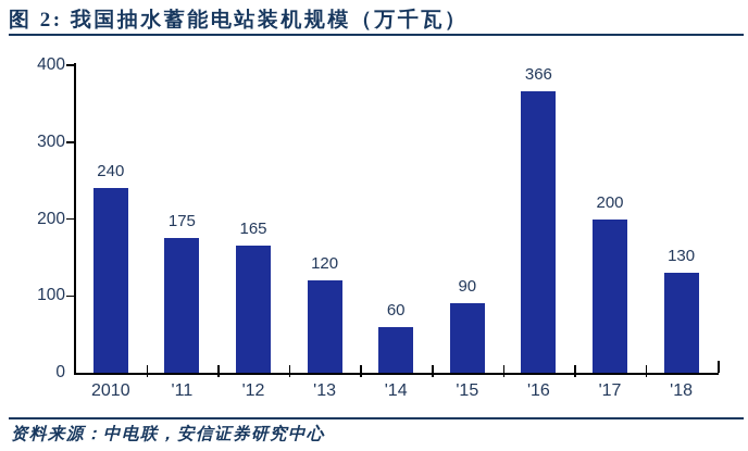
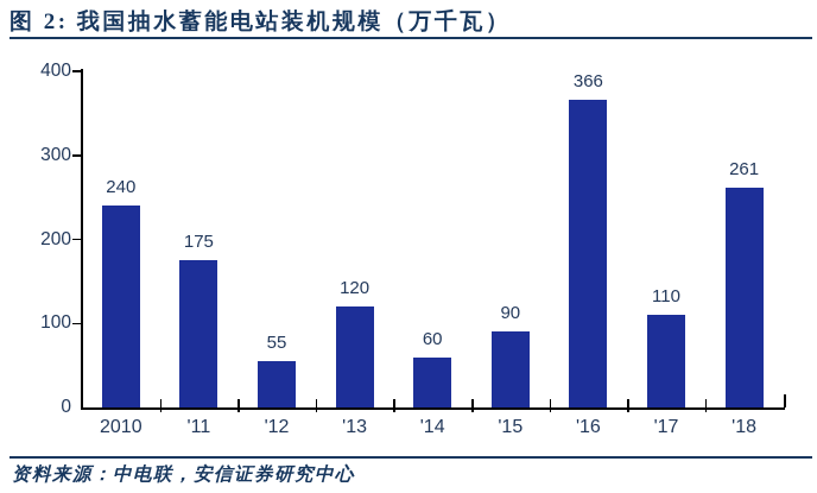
'12: 165 -> 55
'17: 200 -> 110
'18: 130 -> 261
